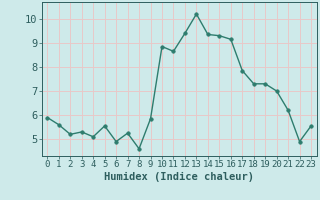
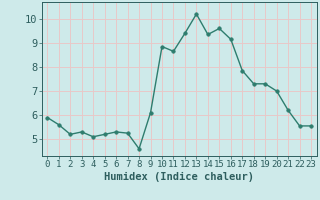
5: 5.55 -> 5.20
6: 4.90 -> 5.30
9: 5.85 -> 6.10
15: 9.30 -> 9.60
22: 4.90 -> 5.55
